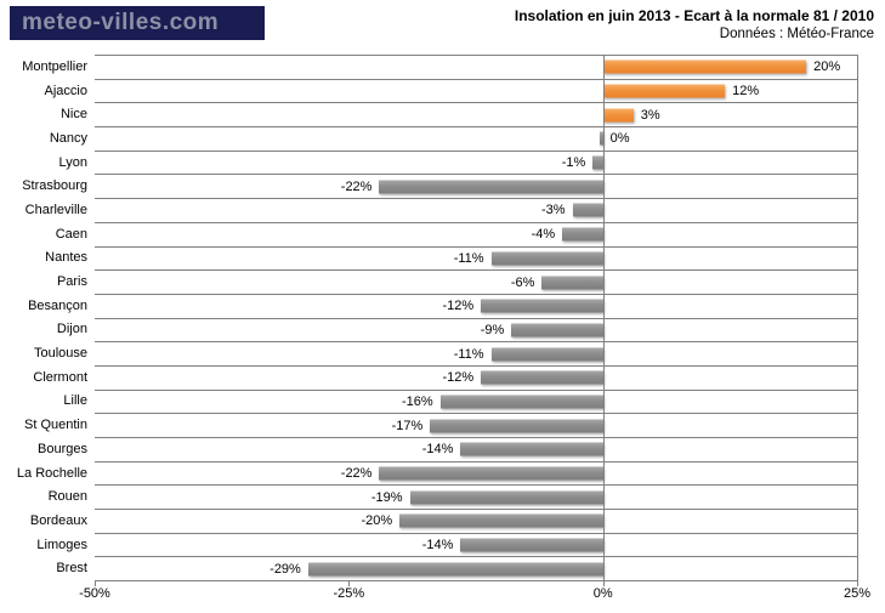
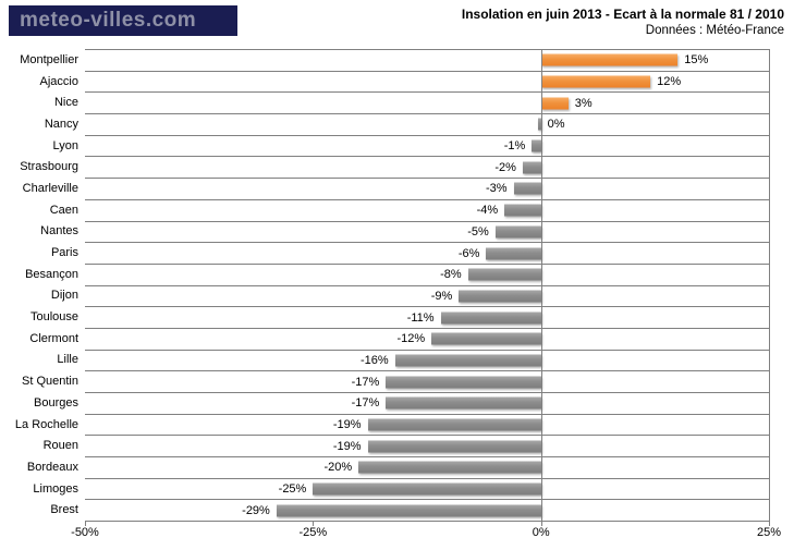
Montpellier: 20% -> 15%
Strasbourg: -22% -> -2%
Nantes: -11% -> -5%
Besançon: -12% -> -8%
Bourges: -14% -> -17%
La Rochelle: -22% -> -19%
Limoges: -14% -> -25%
